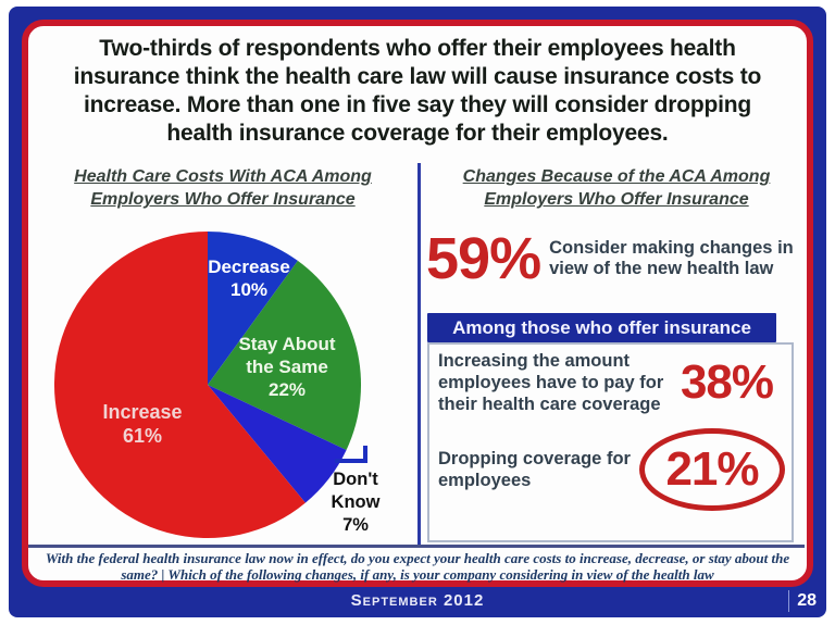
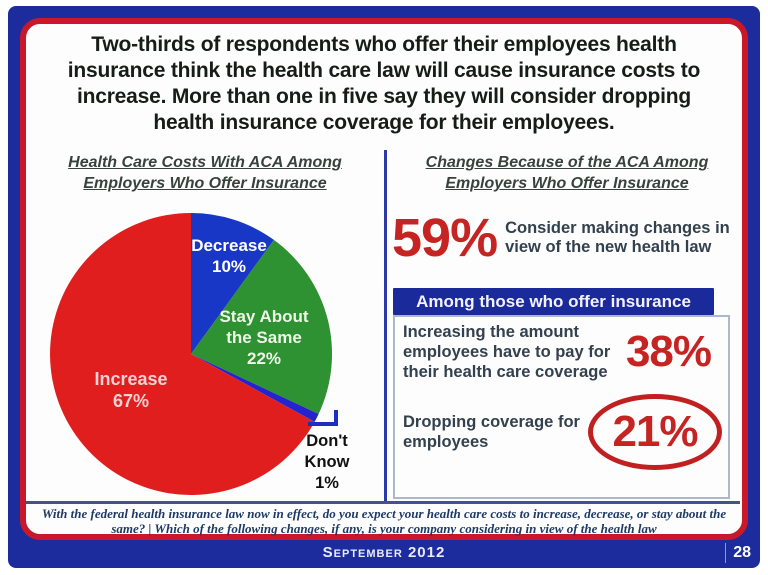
Don't Know: 7% -> 1%
Increase: 61% -> 67%
